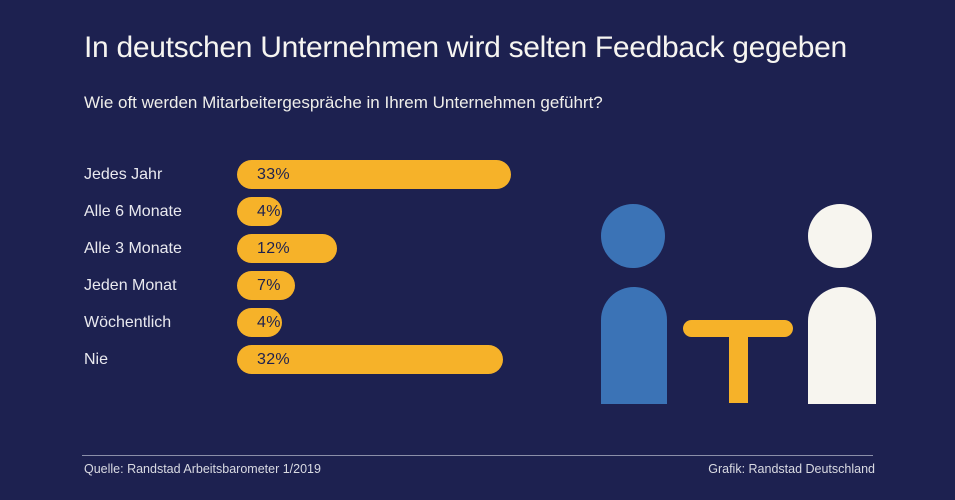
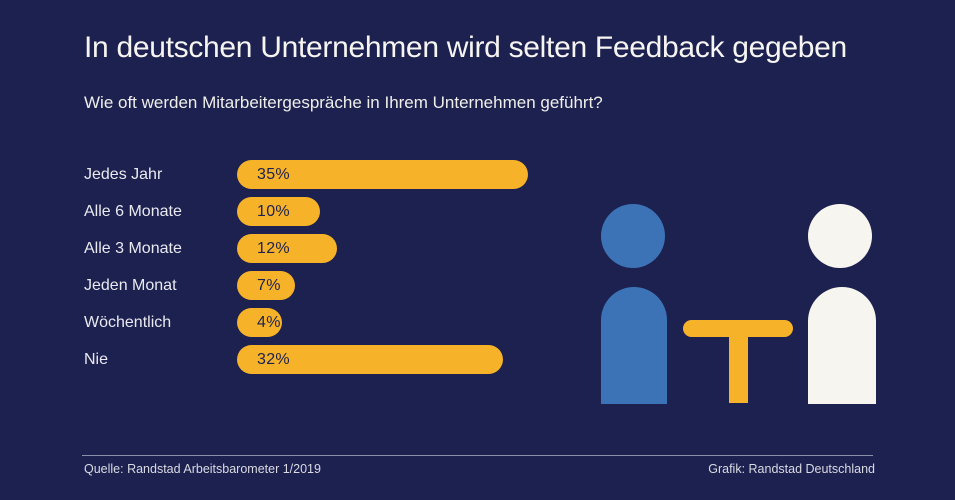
Jedes Jahr: 33% -> 35%
Alle 6 Monate: 4% -> 10%
